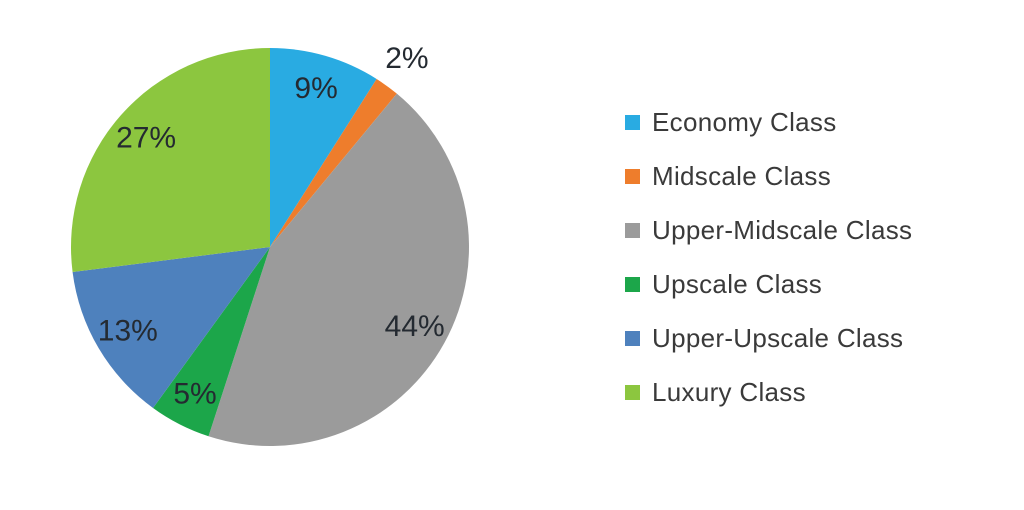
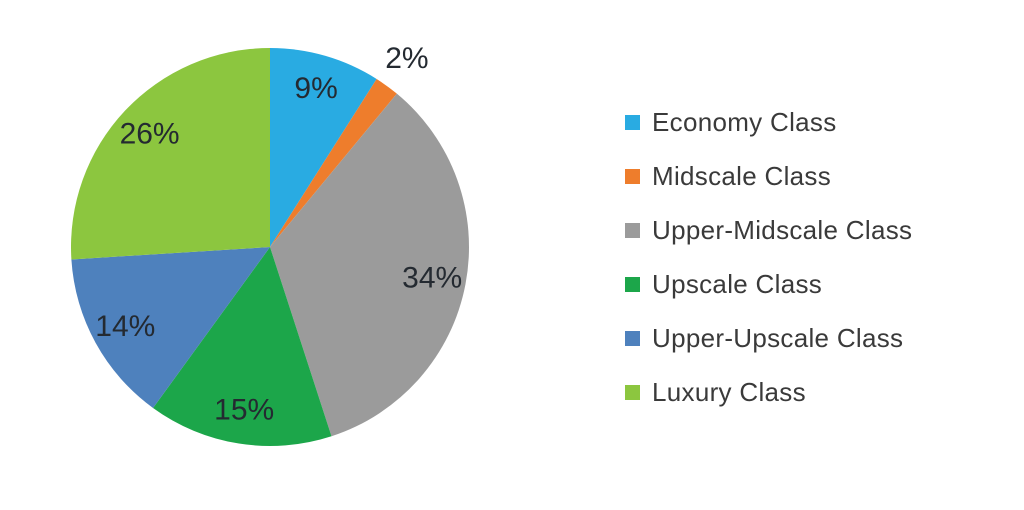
Upper-Midscale Class: 44% -> 34%
Upscale Class: 5% -> 15%
Upper-Upscale Class: 13% -> 14%
Luxury Class: 27% -> 26%
